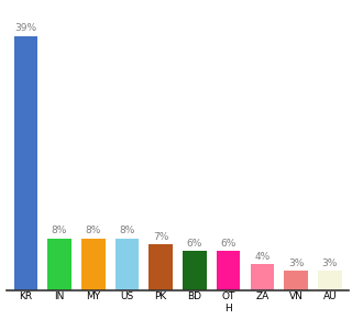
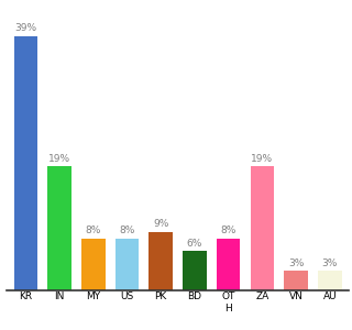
IN: 8% -> 19%
PK: 7% -> 9%
OT H: 6% -> 8%
ZA: 4% -> 19%
